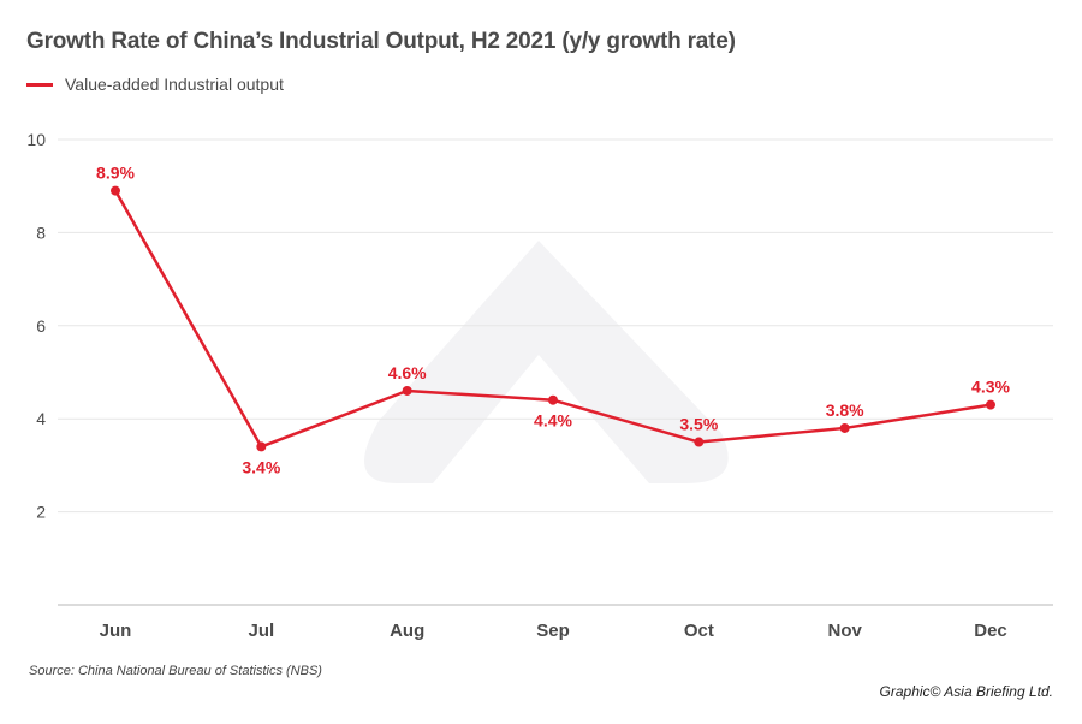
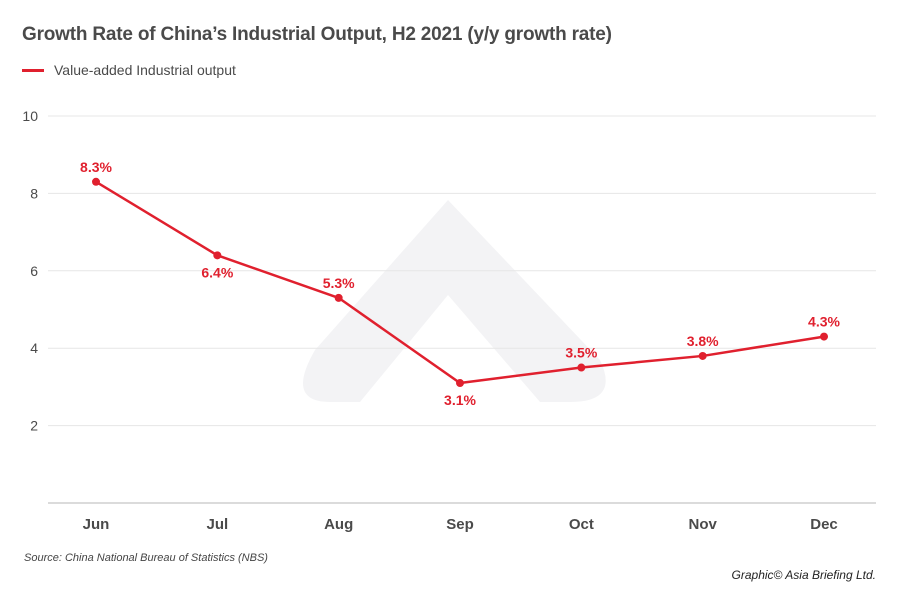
Jun: 8.9% -> 8.3%
Jul: 3.4% -> 6.4%
Aug: 4.6% -> 5.3%
Sep: 4.4% -> 3.1%
